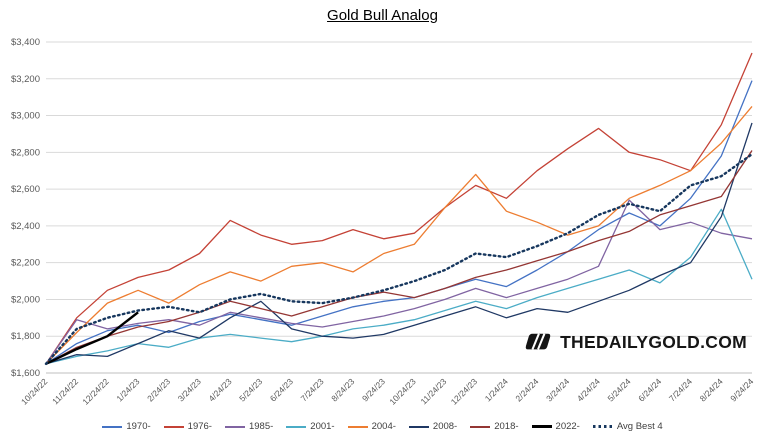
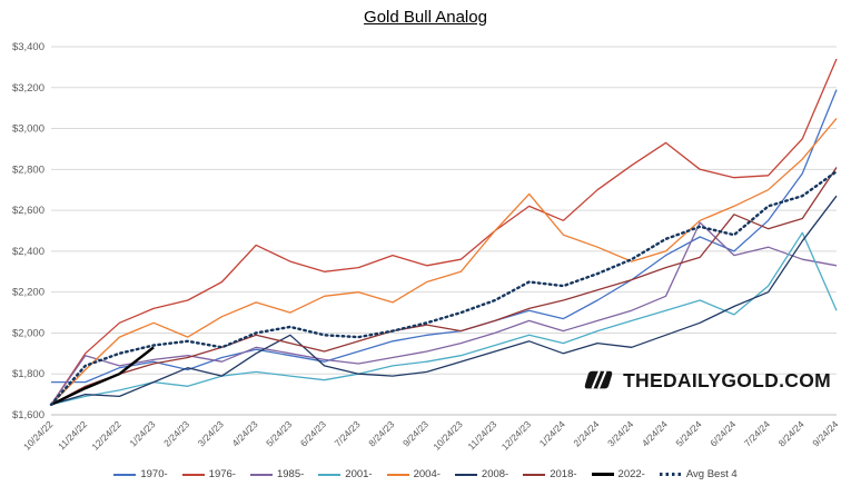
1970-/10/24/22: $1650 -> $1760
2018-/6/24/24: $2460 -> $2580
1976-/7/24/24: $2700 -> $2770
2008-/9/24/24: $2960 -> $2670
